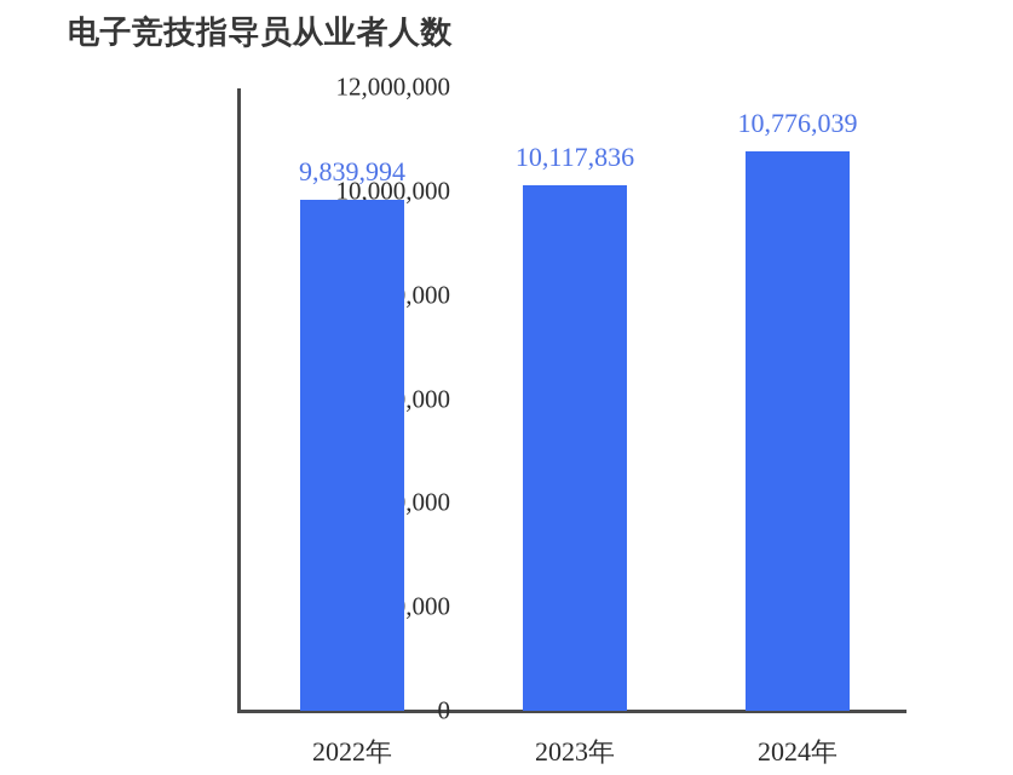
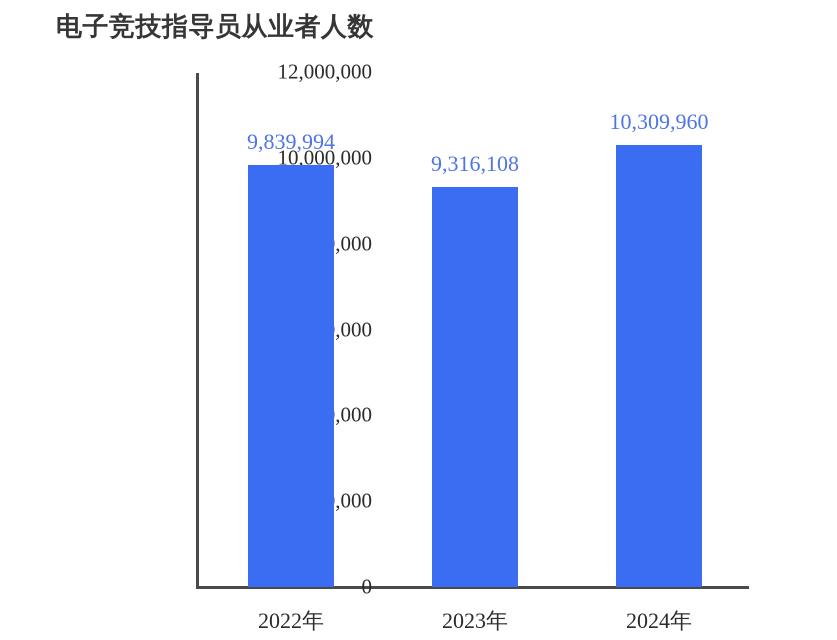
2023年: 10,117,836 -> 9,316,108
2024年: 10,776,039 -> 10,309,960
